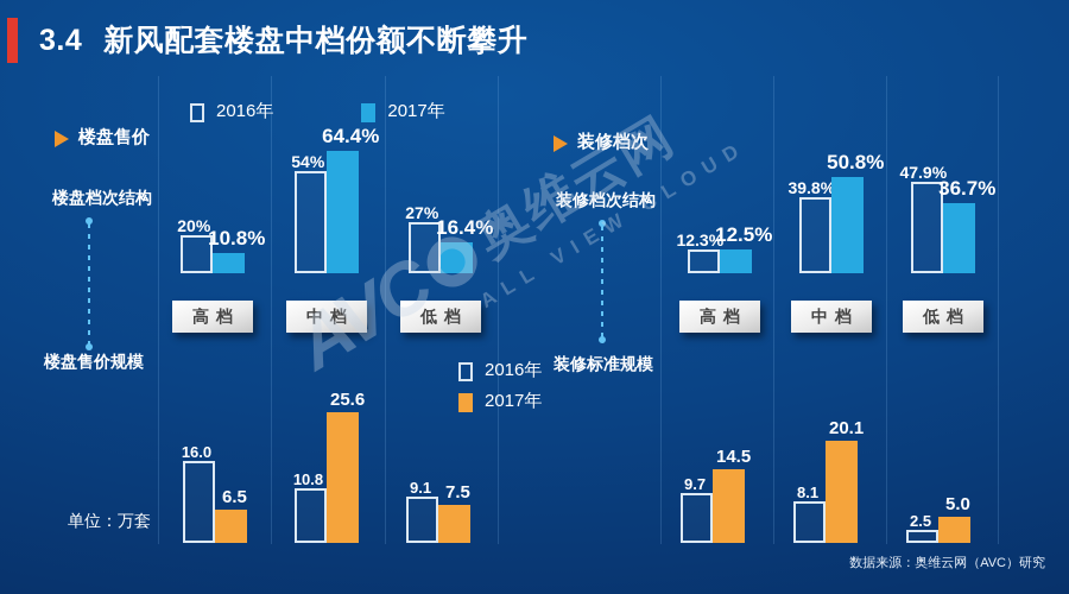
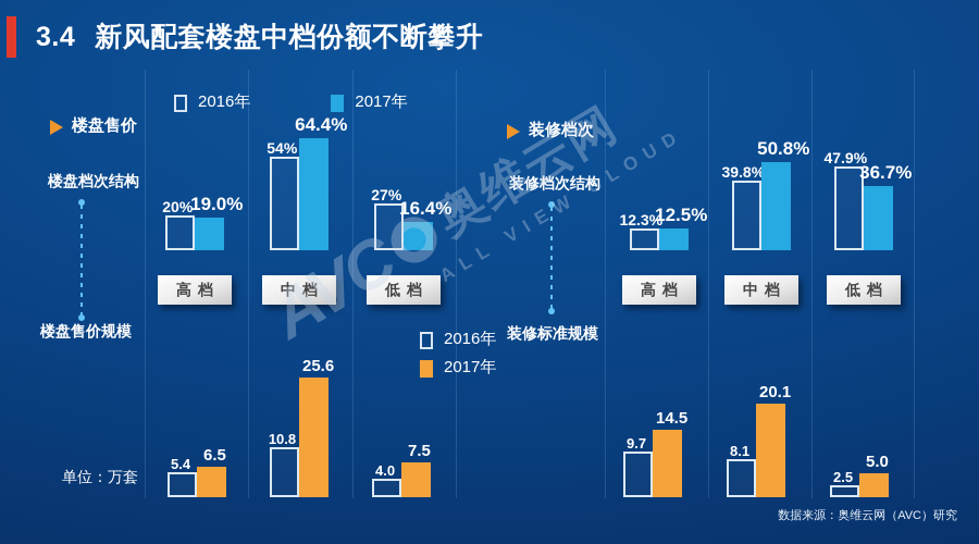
楼盘档次结构/2017年/高档: 10.8% -> 19.0%
楼盘售价规模/2016年/高档: 16.0 -> 5.4
楼盘售价规模/2016年/低档: 9.1 -> 4.0
